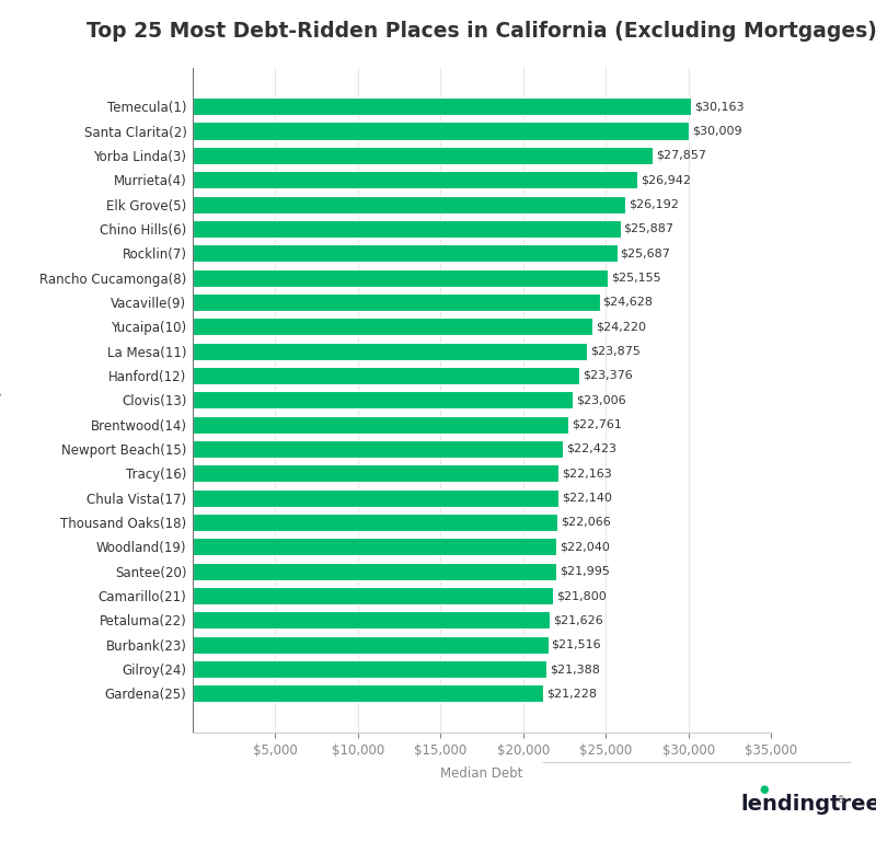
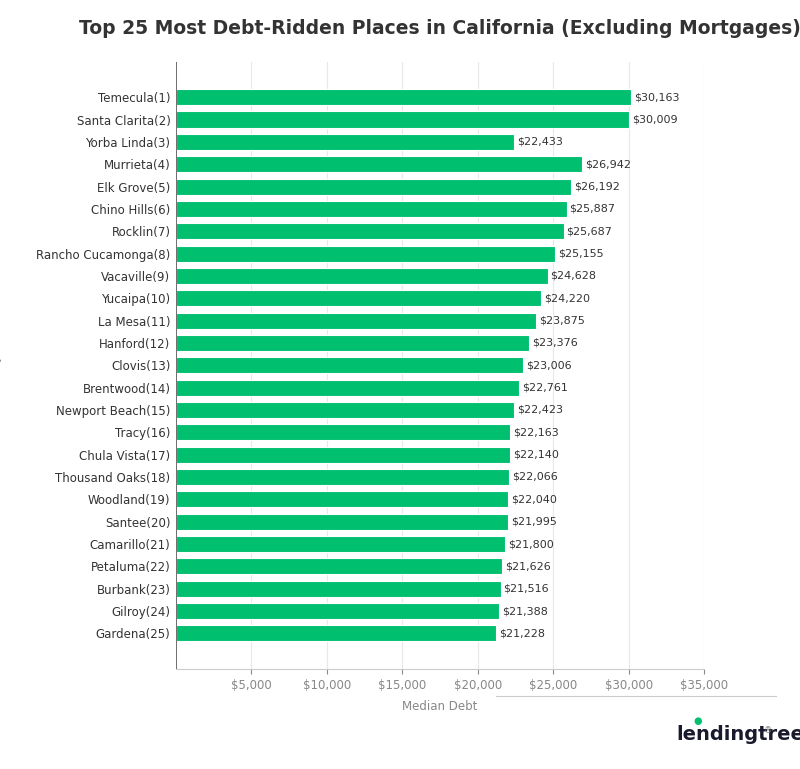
Yorba Linda(3): $27,857 -> $22,433
